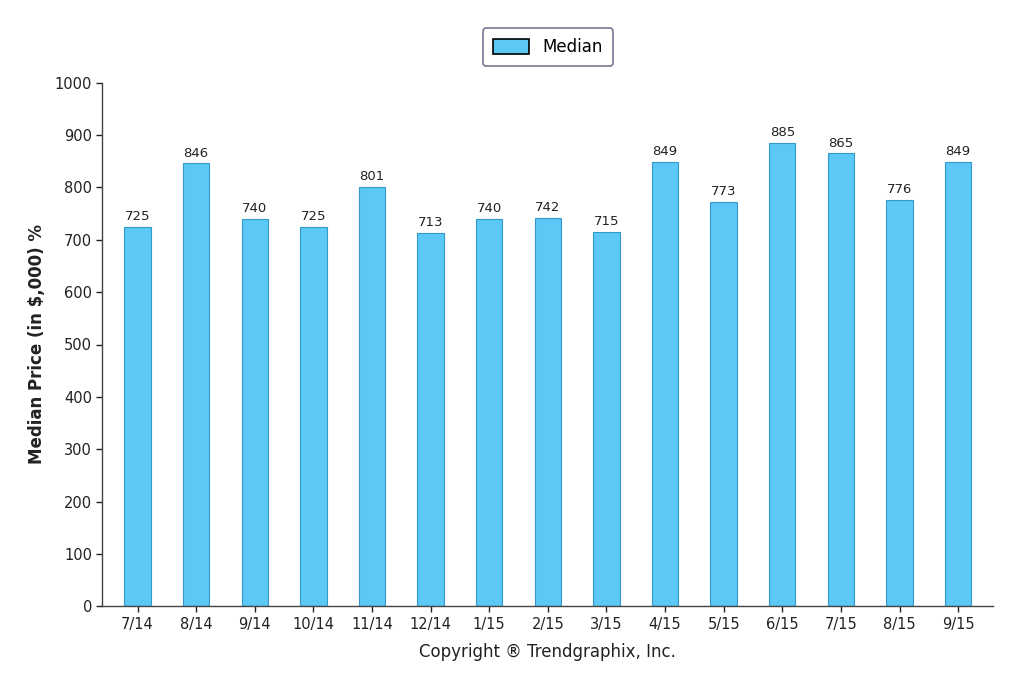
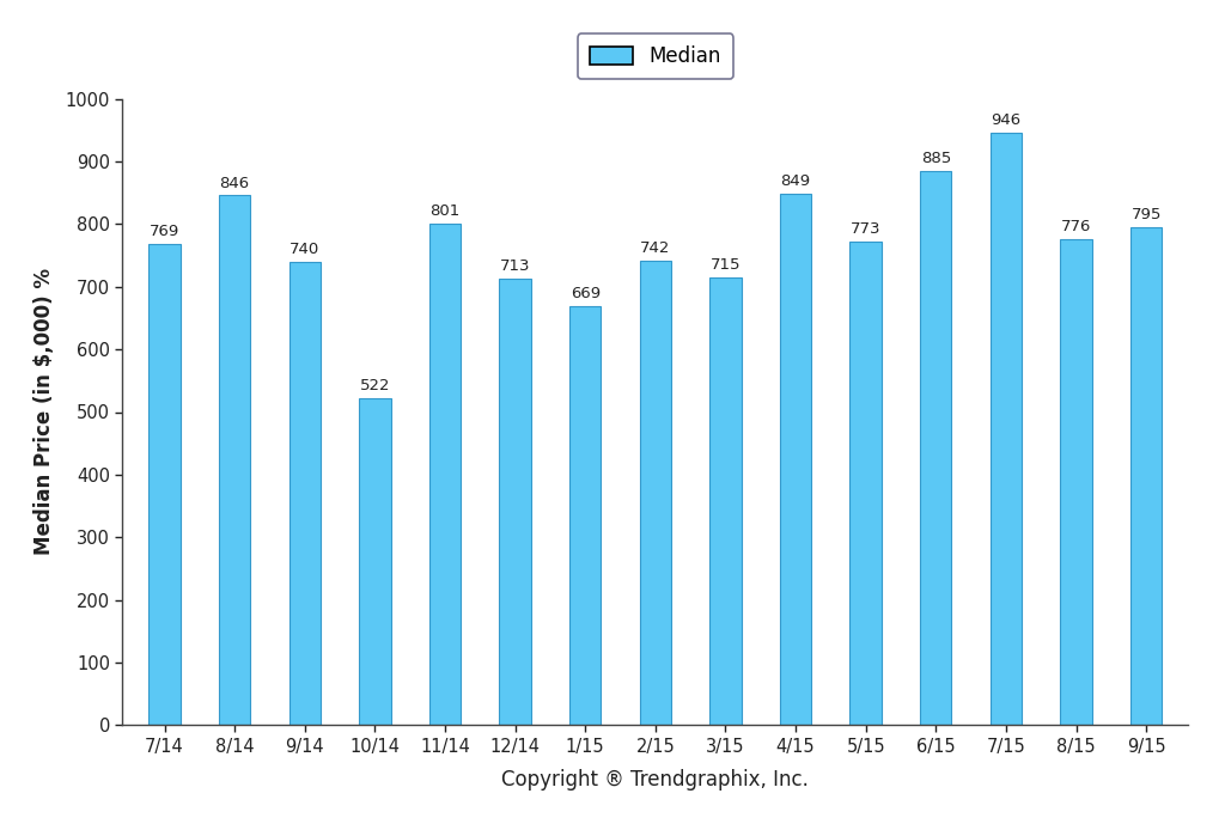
7/14: 725 -> 769
10/14: 725 -> 522
1/15: 740 -> 669
7/15: 865 -> 946
9/15: 849 -> 795
